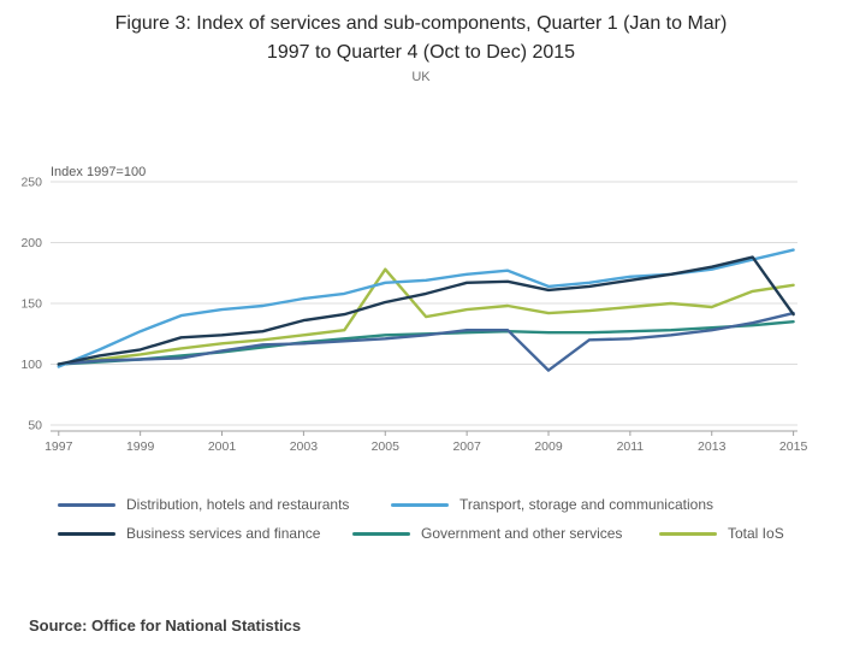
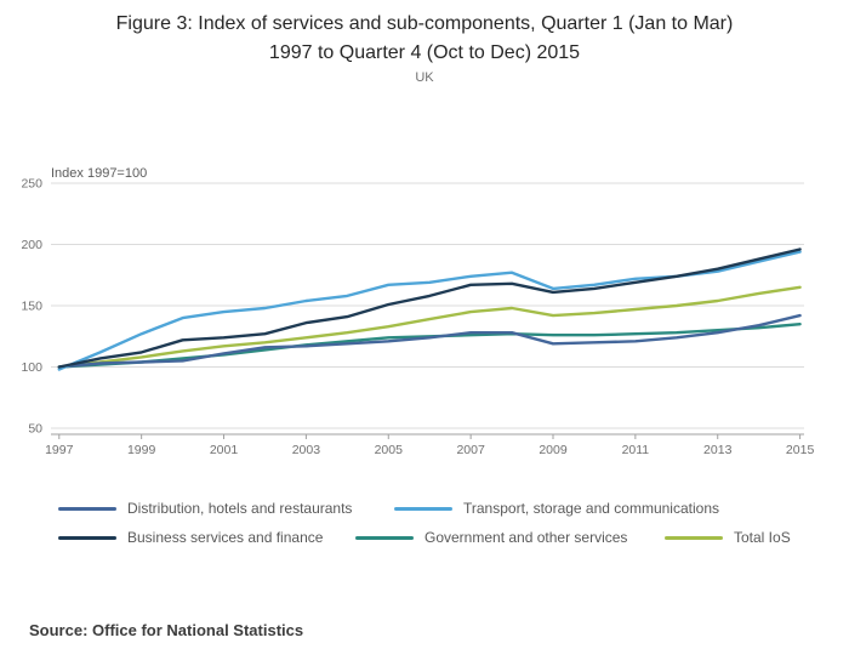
Total IoS/2005: 178 -> 133
Distribution, hotels and restaurants/2009: 95 -> 119
Total IoS/2013: 147 -> 154
Business services and finance/2015: 141 -> 196
